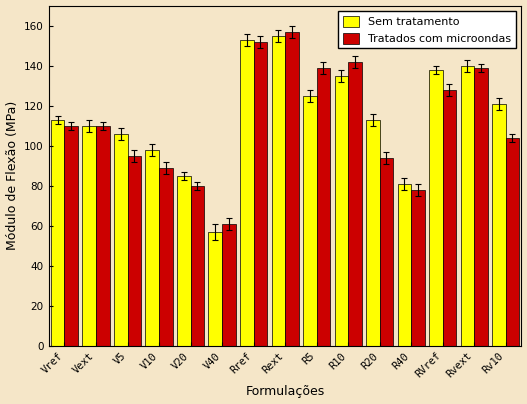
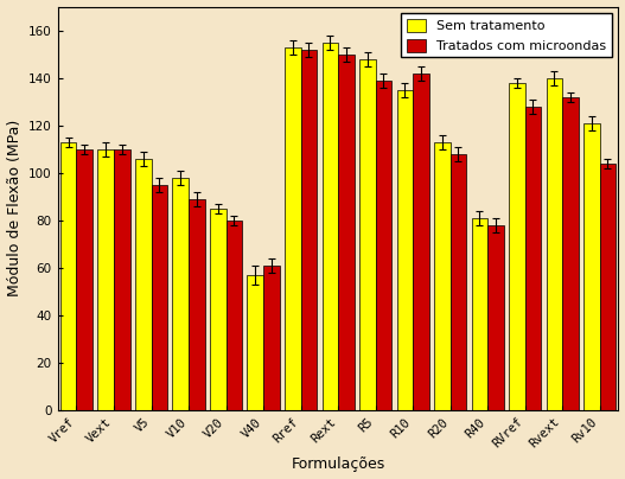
Tratados com microondas/Rext: 157 -> 150
Sem tratamento/R5: 125 -> 148
Tratados com microondas/R20: 94 -> 108
Tratados com microondas/Rvext: 139 -> 132
